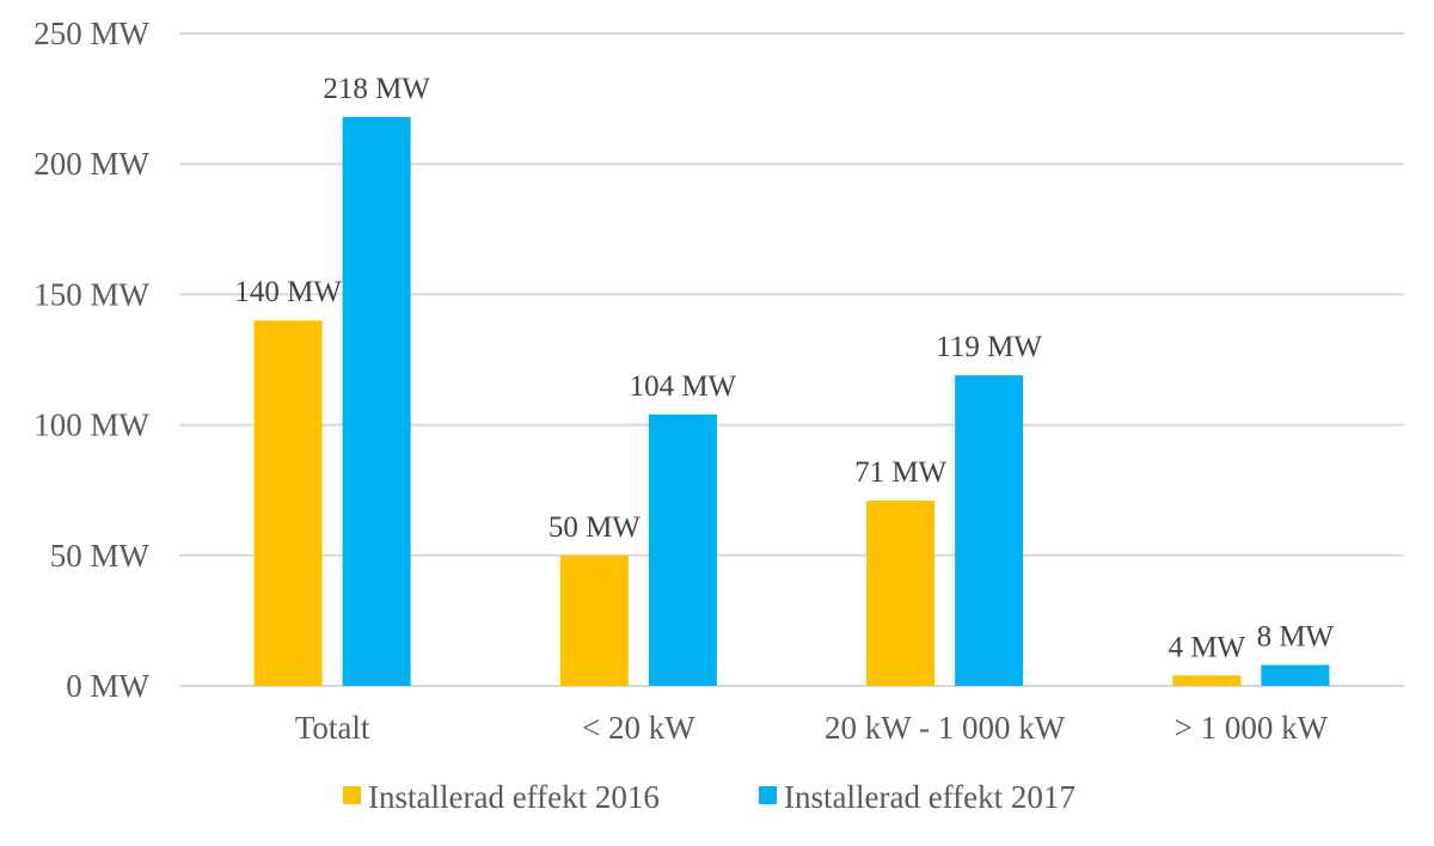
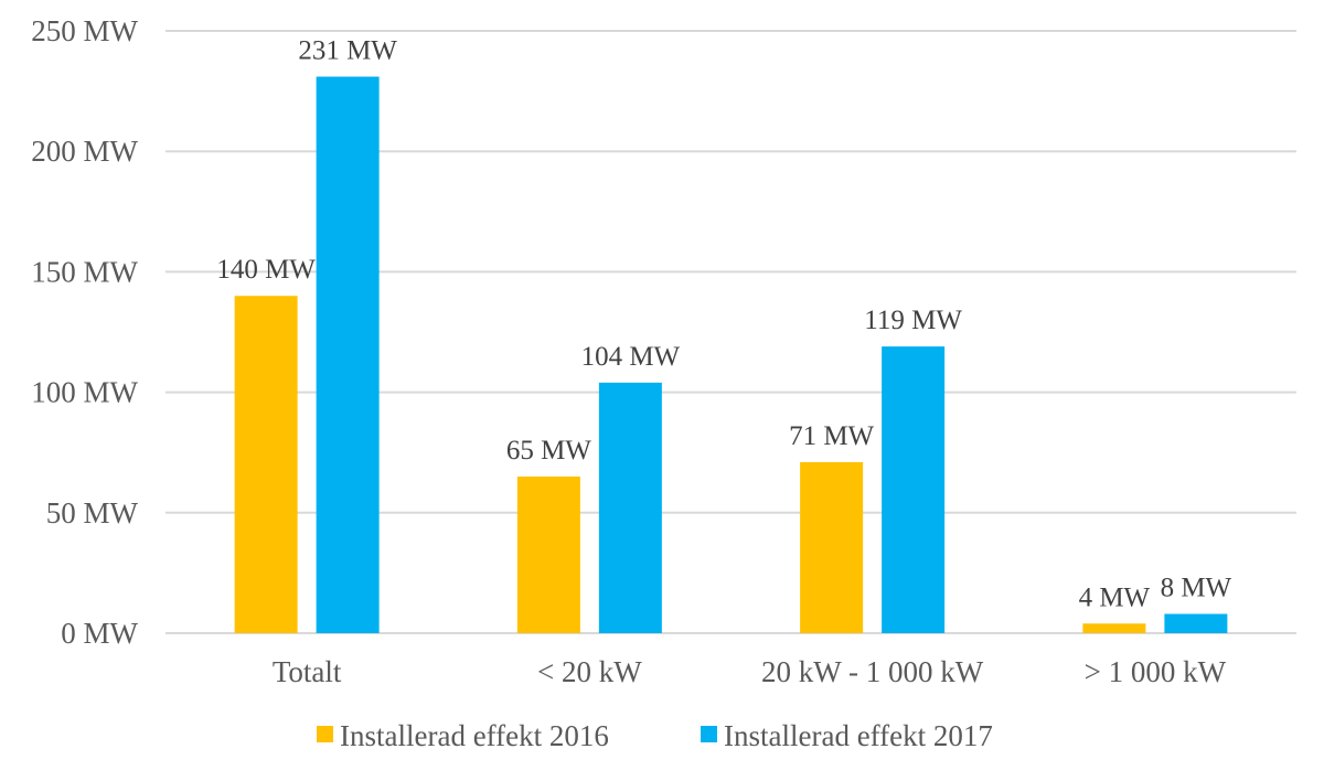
Installerad effekt 2017/Totalt: 218 -> 231
Installerad effekt 2016/< 20 kW: 50 -> 65
